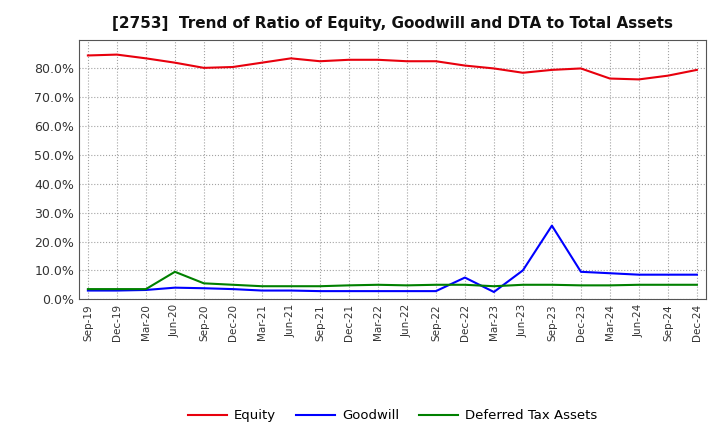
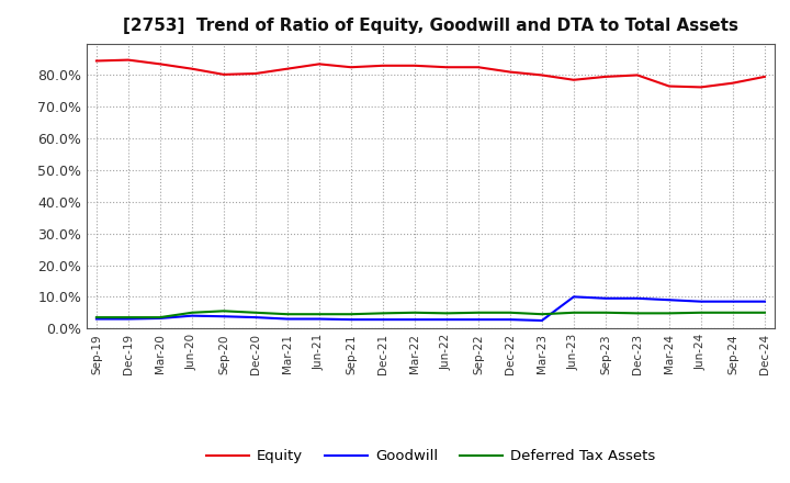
Deferred Tax Assets/Jun-20: 9.5% -> 5.0%
Goodwill/Dec-22: 7.5% -> 2.8%
Goodwill/Sep-23: 25.5% -> 9.5%
